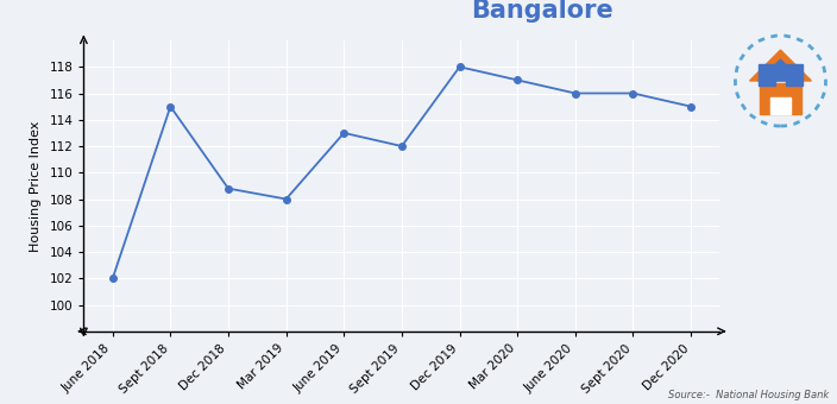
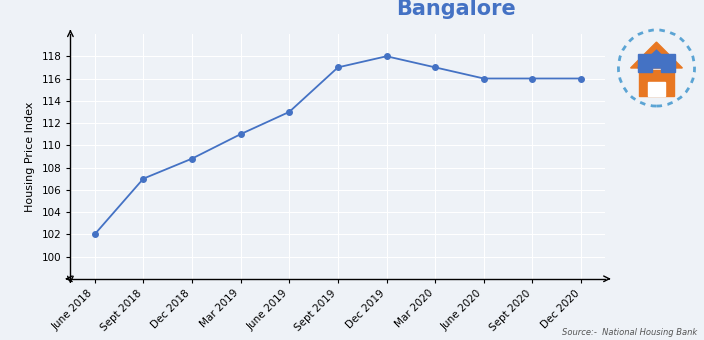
Sept 2018: 115.0 -> 107.0
Mar 2019: 108.0 -> 111.0
Sept 2019: 112.0 -> 117.0
Dec 2020: 115.0 -> 116.0
